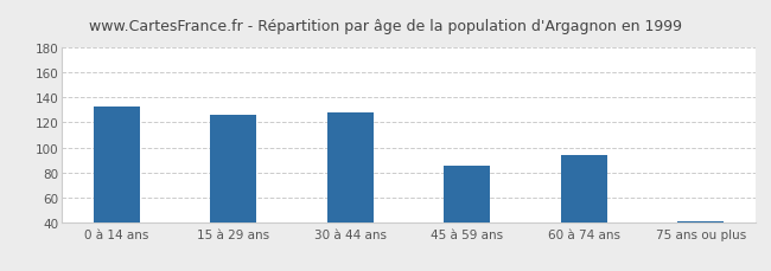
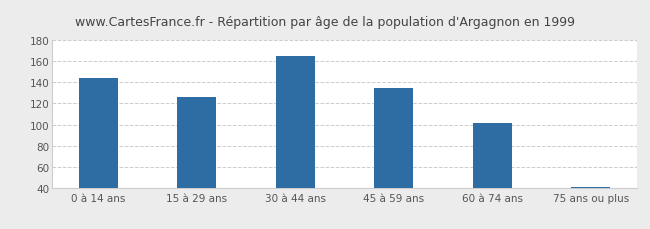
0 à 14 ans: 133 -> 144
30 à 44 ans: 128 -> 165
45 à 59 ans: 85 -> 135
60 à 74 ans: 94 -> 101
